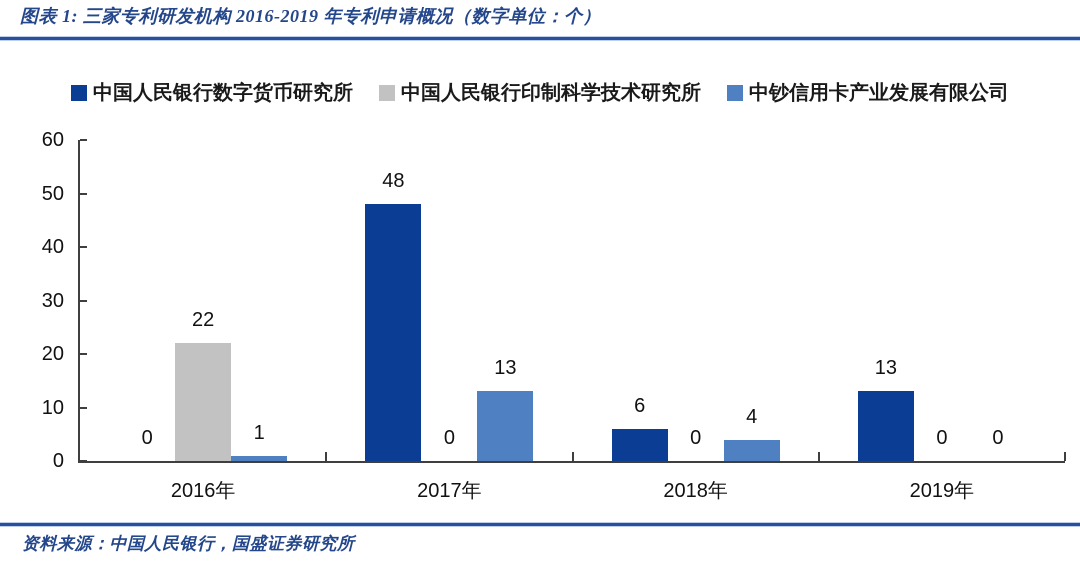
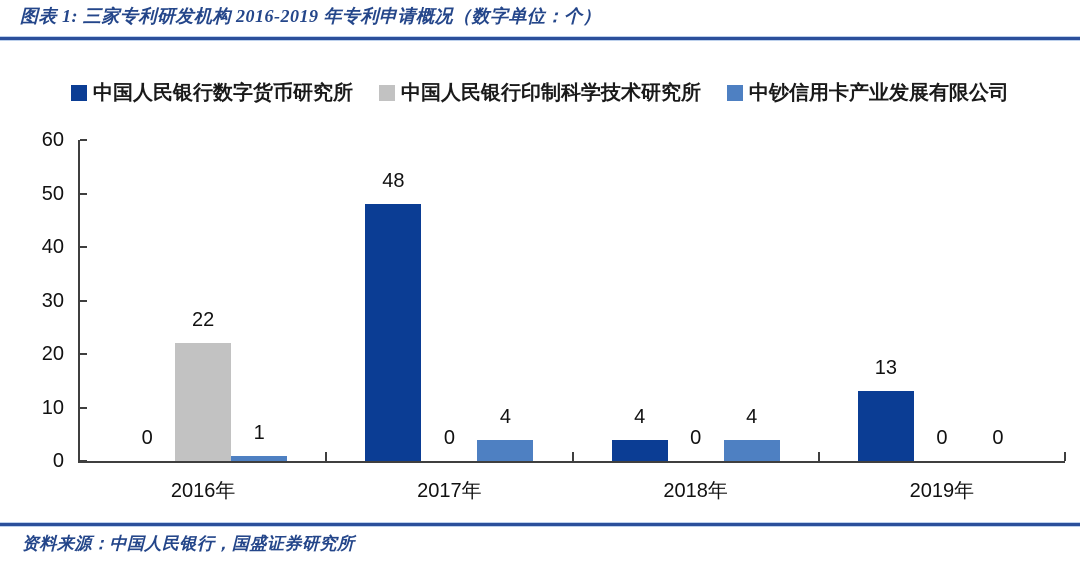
中钞信用卡产业发展有限公司/2017年: 13 -> 4
中国人民银行数字货币研究所/2018年: 6 -> 4
